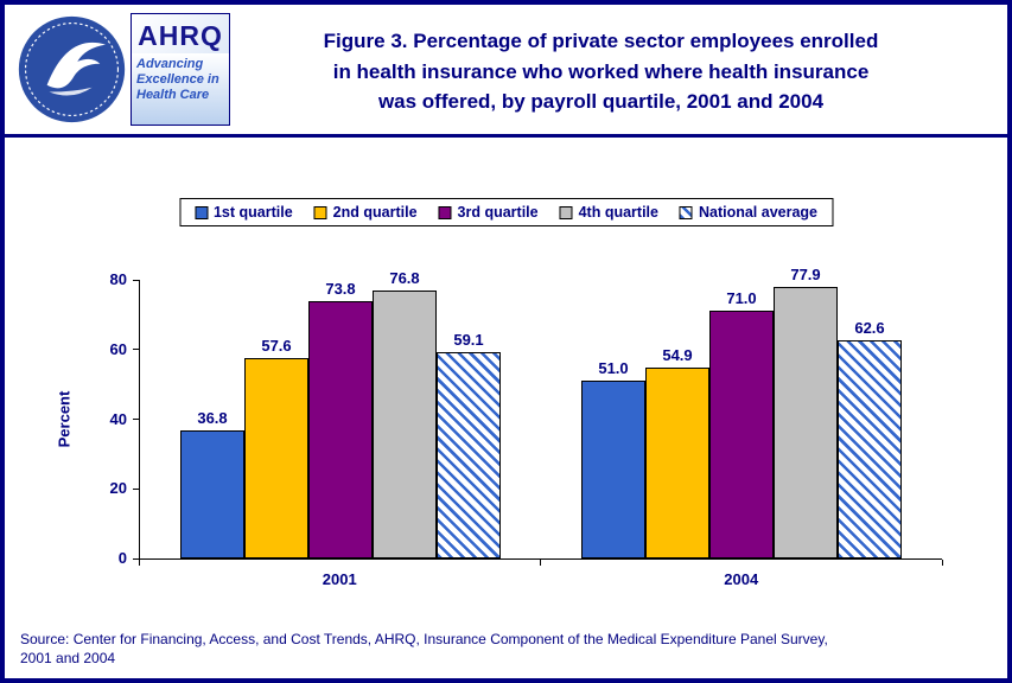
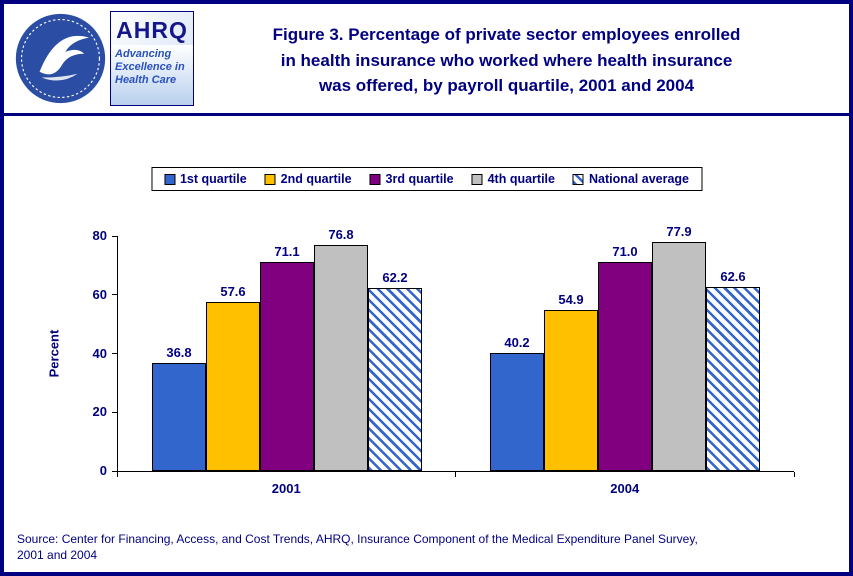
3rd quartile/2001: 73.8 -> 71.1
National average/2001: 59.1 -> 62.2
1st quartile/2004: 51.0 -> 40.2
